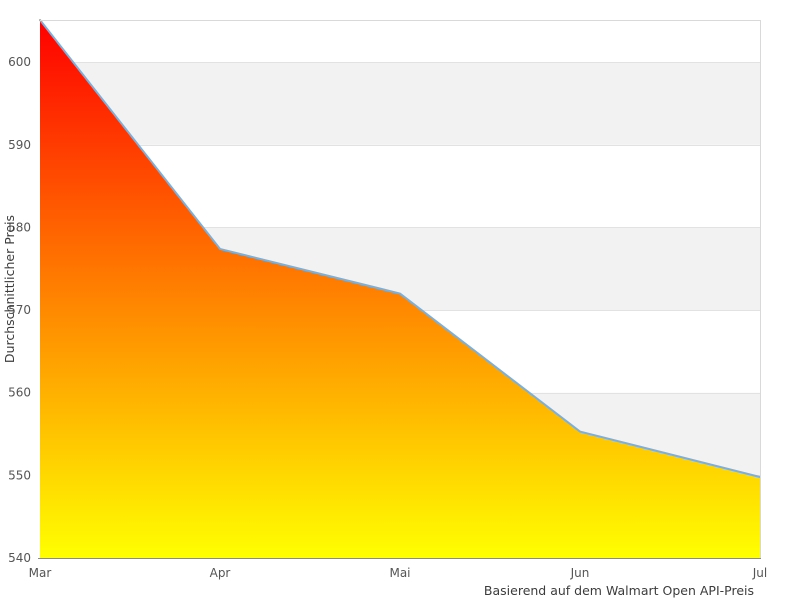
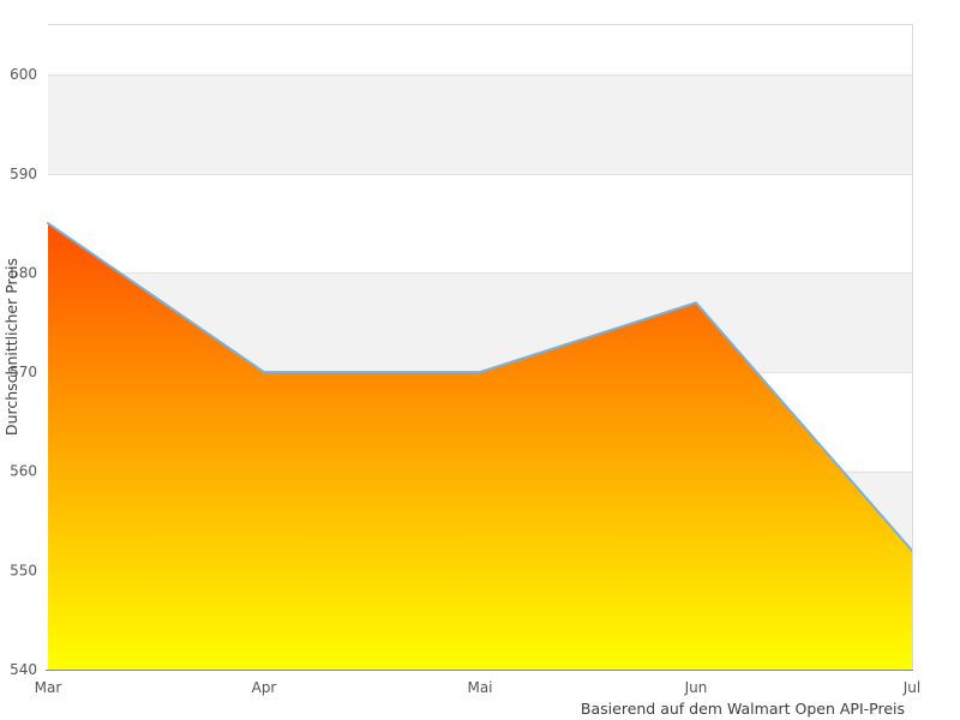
Mar: 605 -> 585
Apr: 577 -> 570
Mai: 572 -> 570
Jun: 555 -> 577
Jul: 550 -> 552
